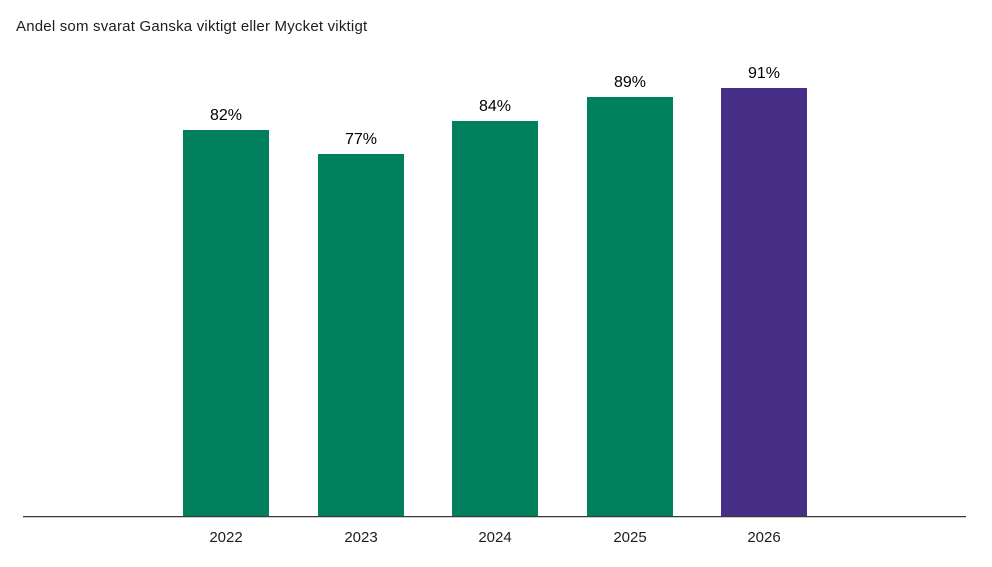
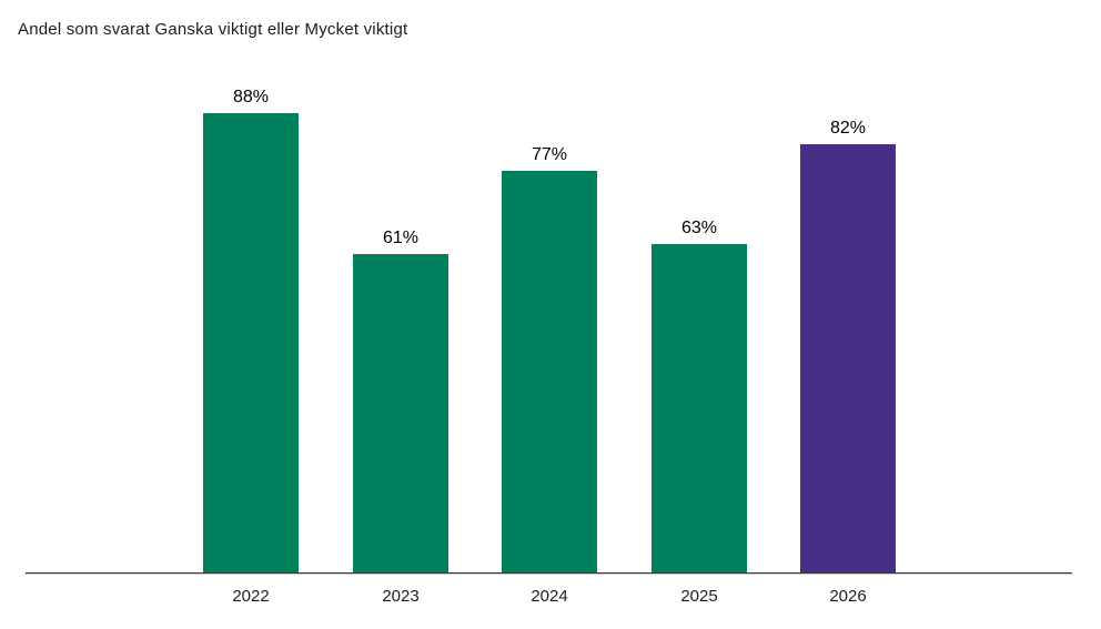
2022: 82% -> 88%
2023: 77% -> 61%
2024: 84% -> 77%
2025: 89% -> 63%
2026: 91% -> 82%
